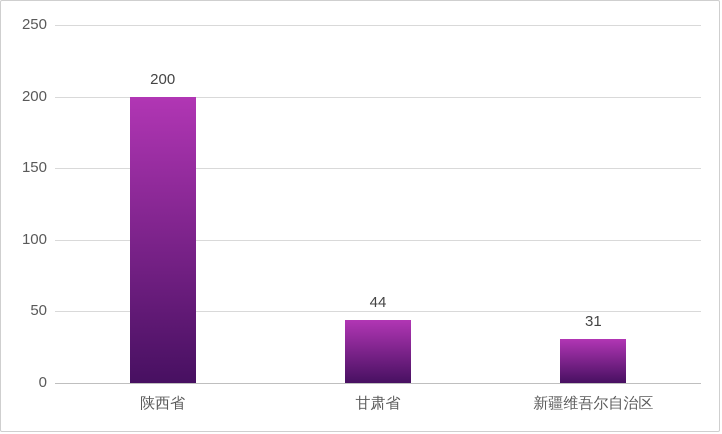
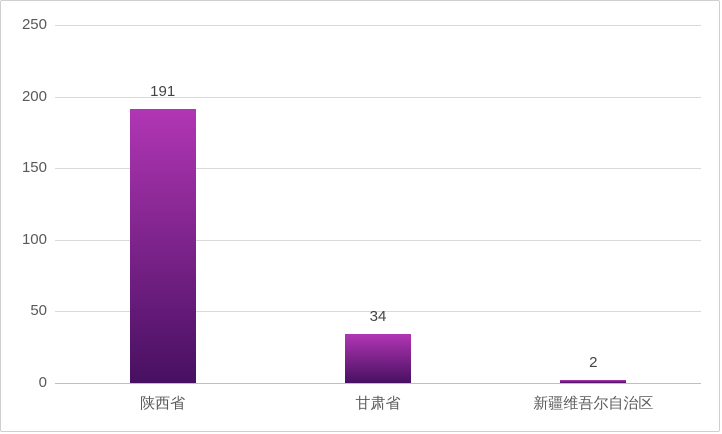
陕西省: 200 -> 191
甘肃省: 44 -> 34
新疆维吾尔自治区: 31 -> 2
